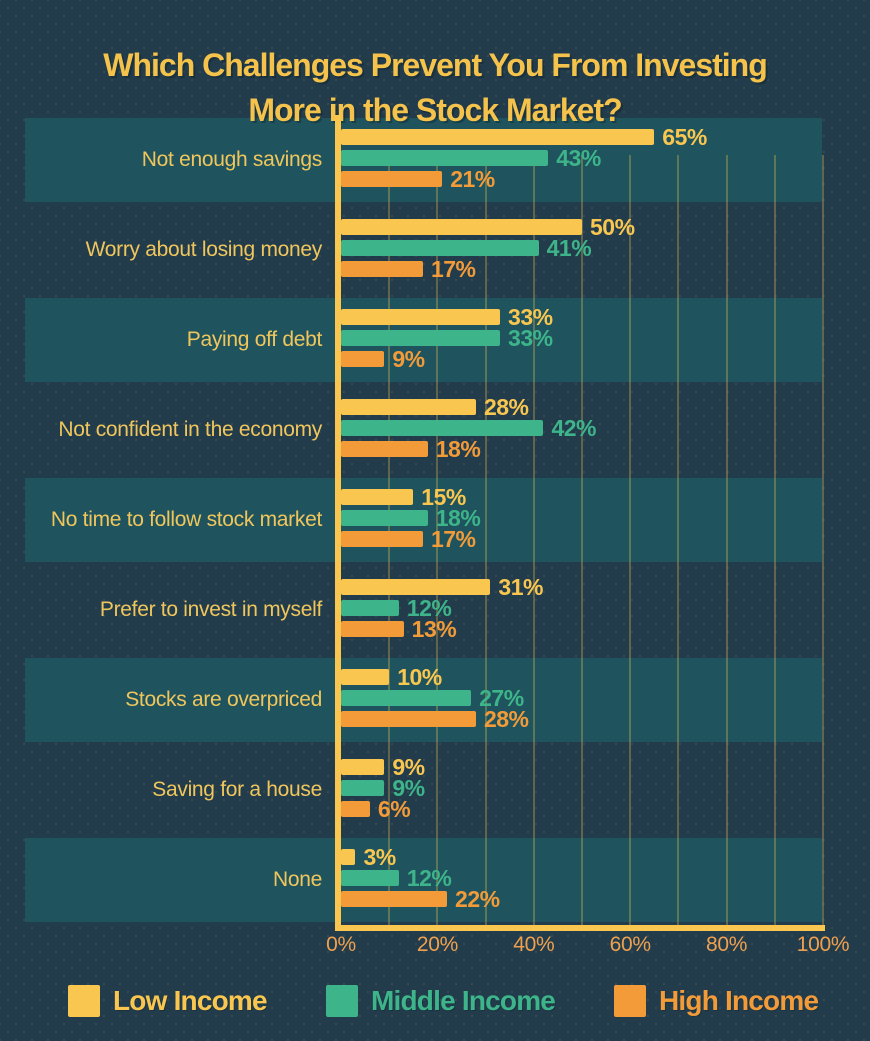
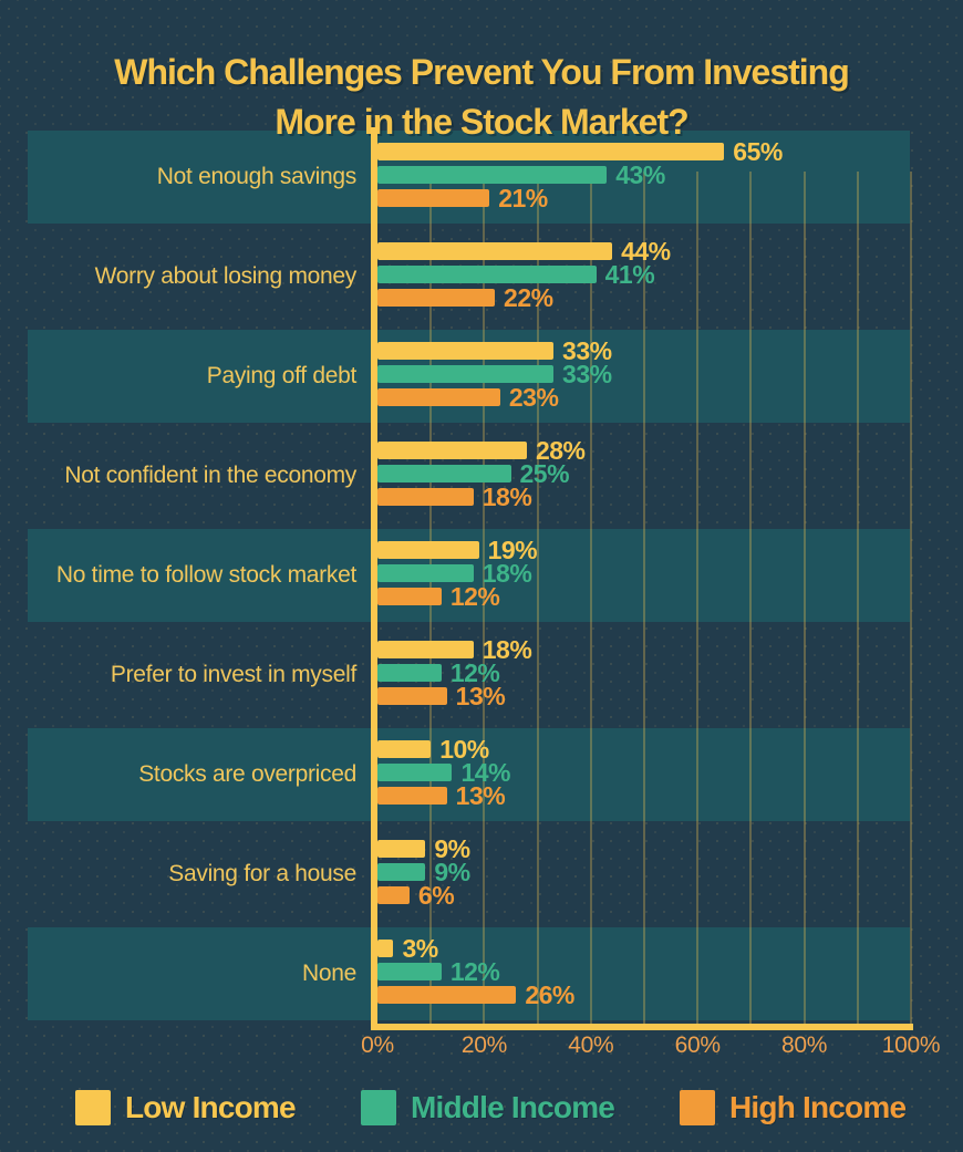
Low Income/Worry about losing money: 50% -> 44%
High Income/Worry about losing money: 17% -> 22%
High Income/Paying off debt: 9% -> 23%
Middle Income/Not confident in the economy: 42% -> 25%
Low Income/No time to follow stock market: 15% -> 19%
High Income/No time to follow stock market: 17% -> 12%
Low Income/Prefer to invest in myself: 31% -> 18%
Middle Income/Stocks are overpriced: 27% -> 14%
High Income/Stocks are overpriced: 28% -> 13%
High Income/None: 22% -> 26%
